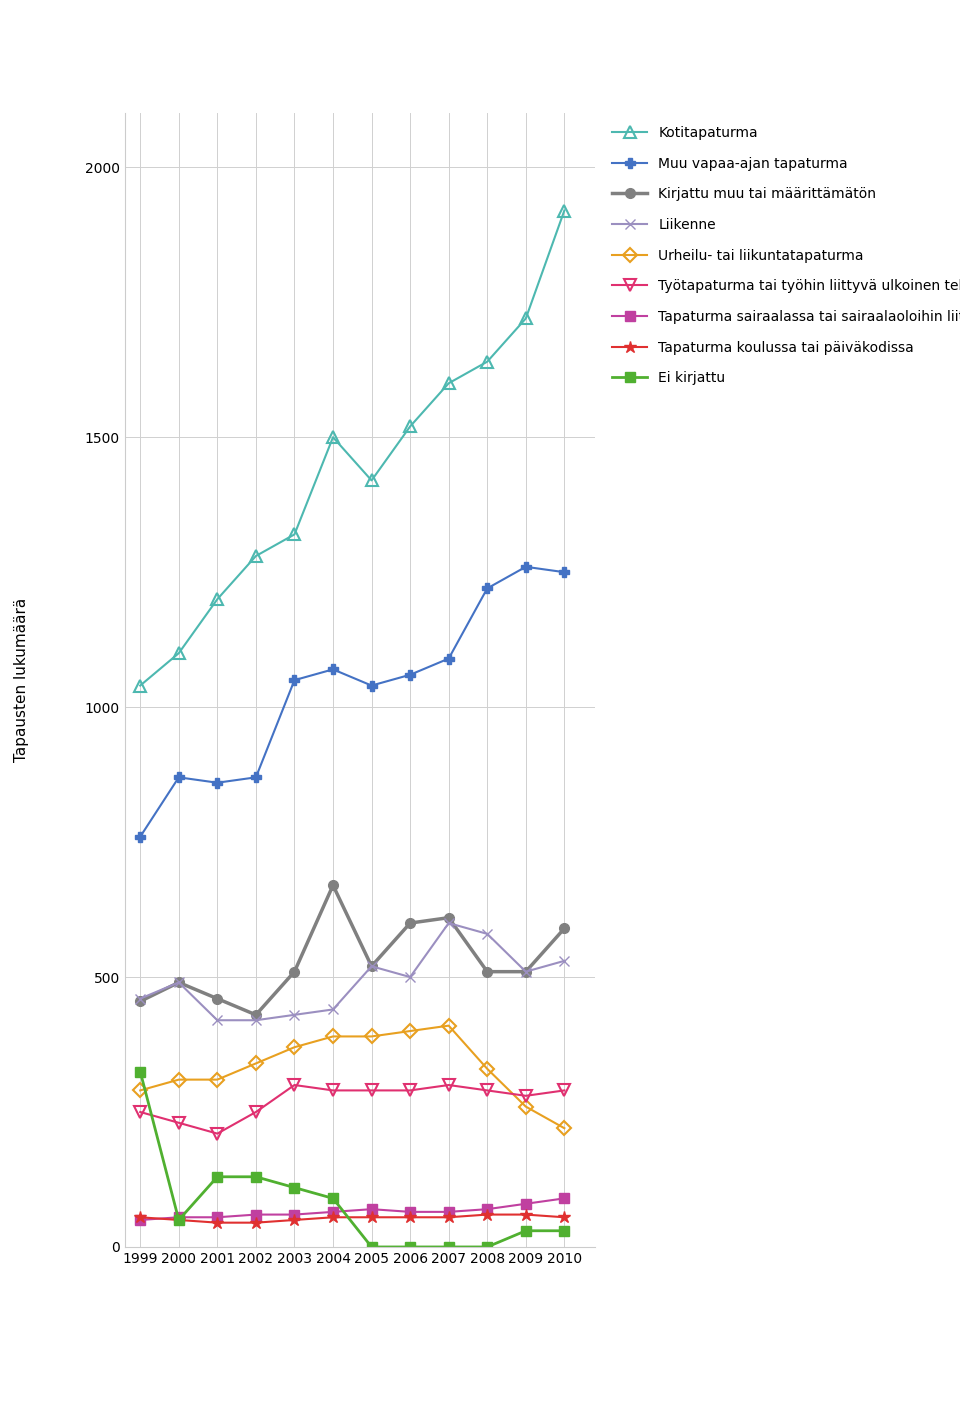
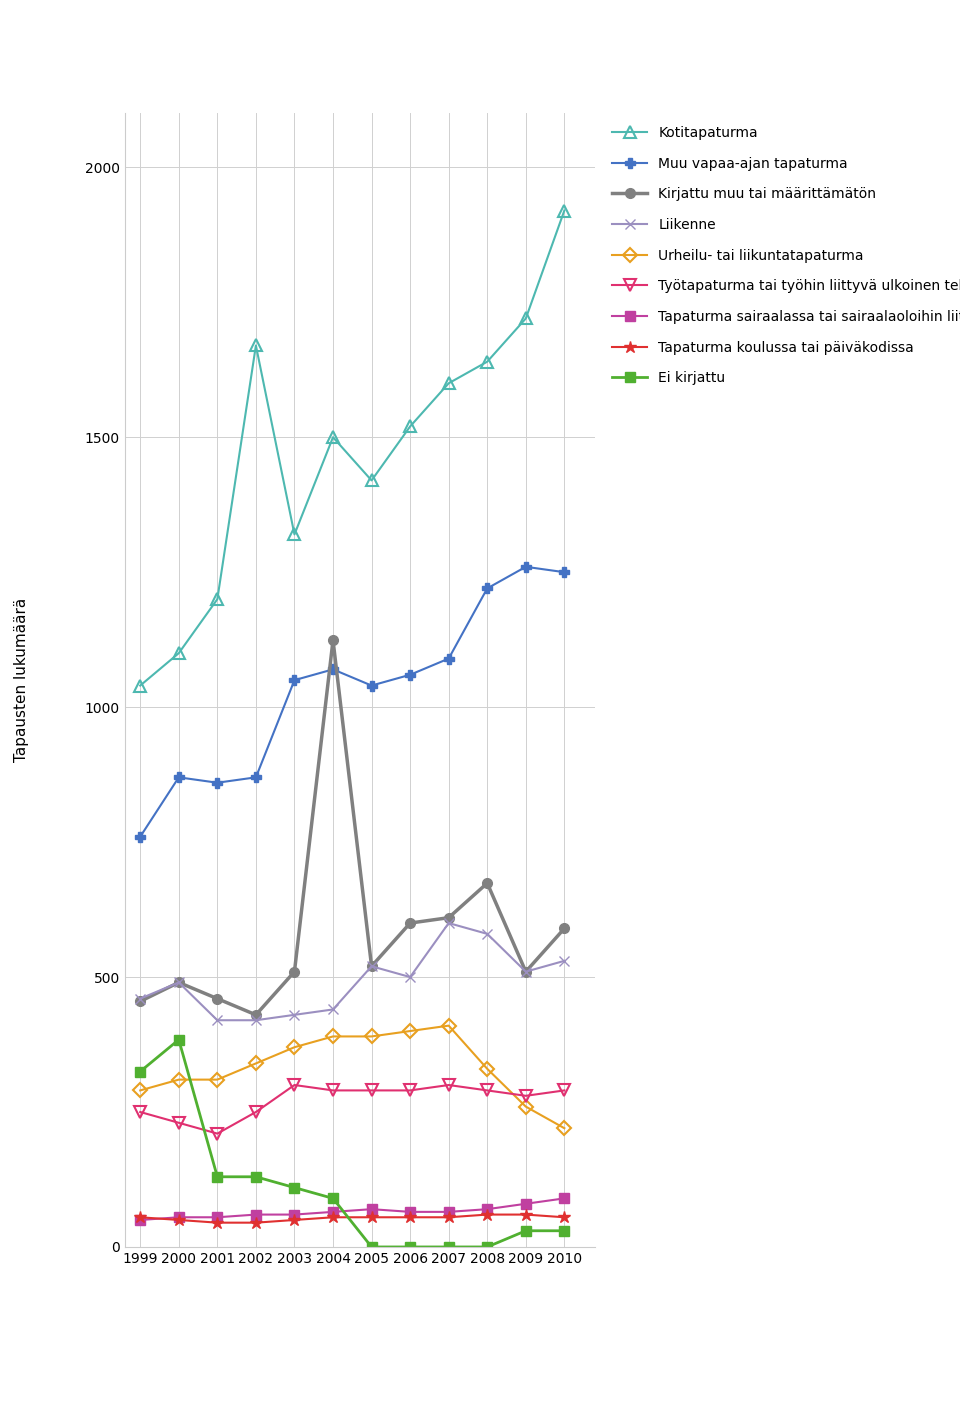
Ei kirjattu/2000: 50 -> 384
Kotitapaturma/2002: 1280 -> 1670
Kirjattu muu tai määrittämätön/2004: 670 -> 1124
Kirjattu muu tai määrittämätön/2008: 510 -> 674
